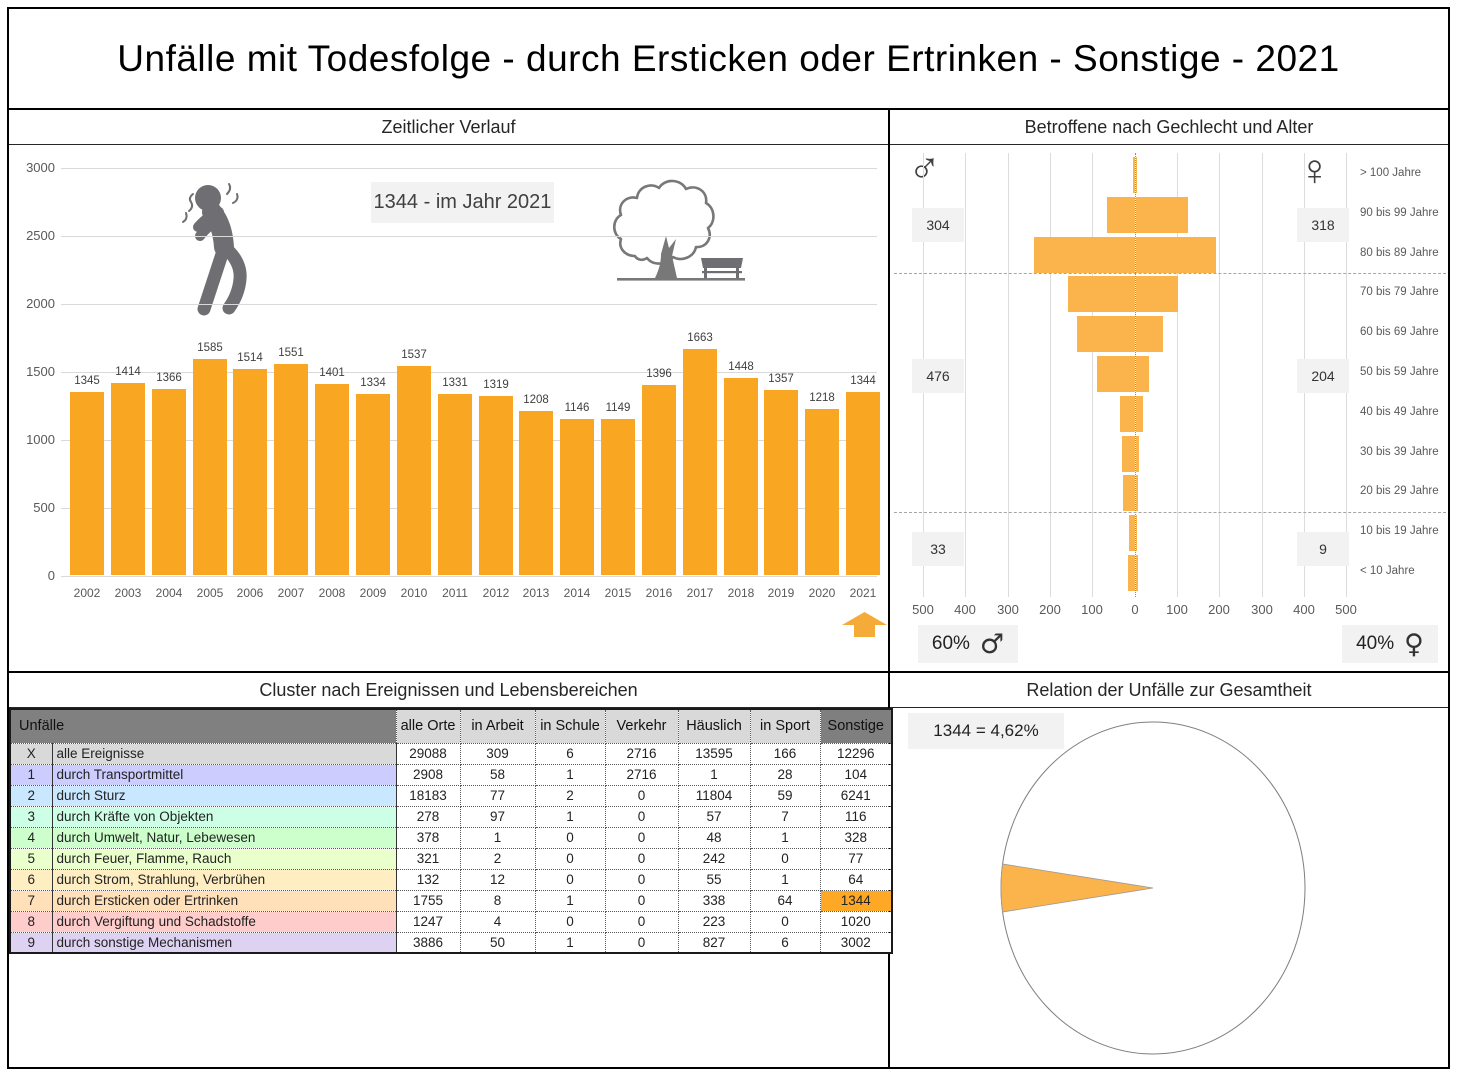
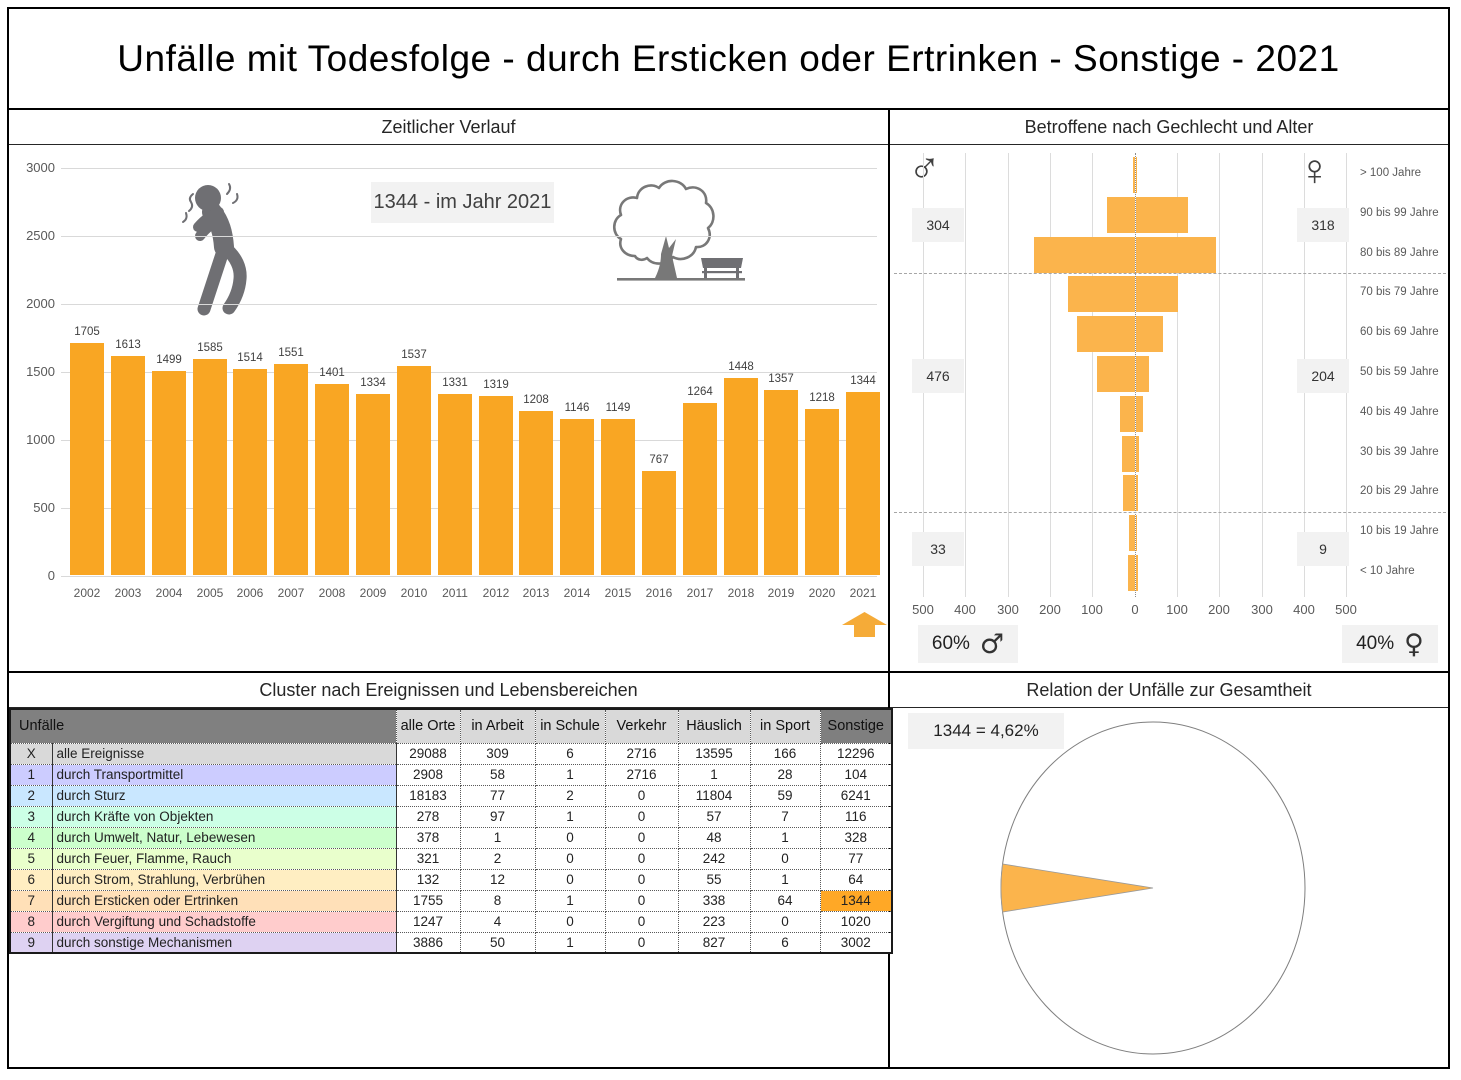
Zeitlicher Verlauf/2002: 1345 -> 1705
Zeitlicher Verlauf/2003: 1414 -> 1613
Zeitlicher Verlauf/2004: 1366 -> 1499
Zeitlicher Verlauf/2016: 1396 -> 767
Zeitlicher Verlauf/2017: 1663 -> 1264
